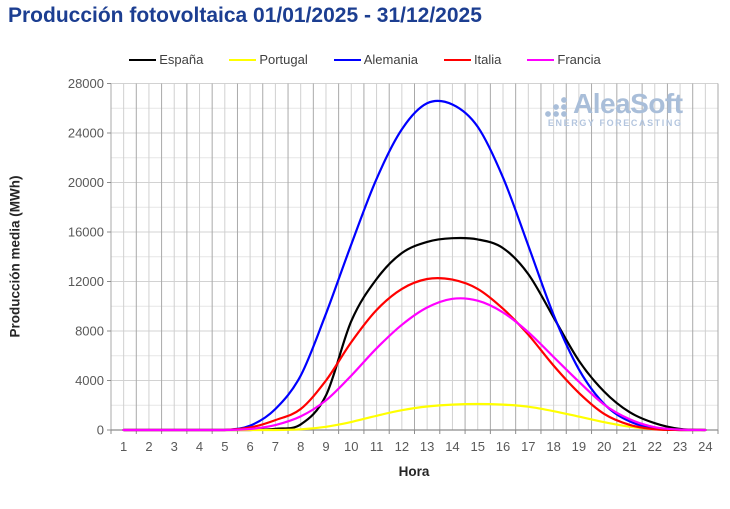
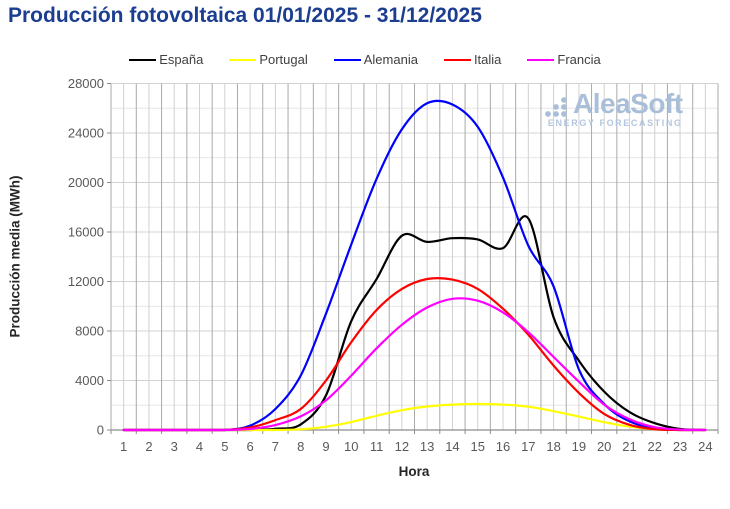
España/12: 14300 -> 15700
España/17: 12600 -> 17100
Alemania/18: 9300 -> 11600
